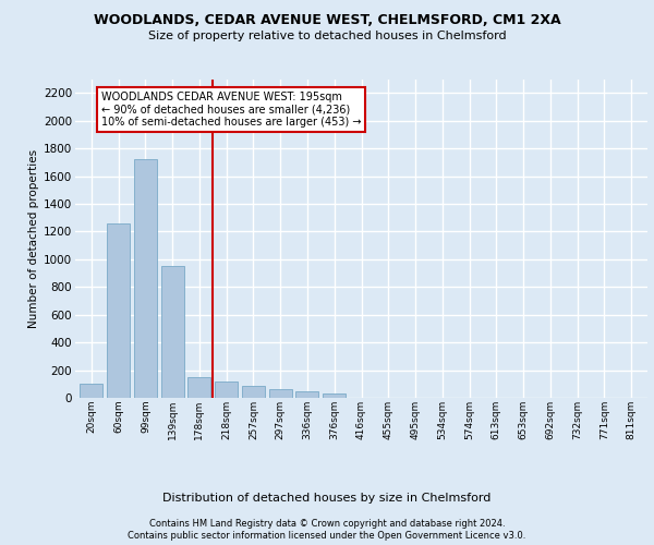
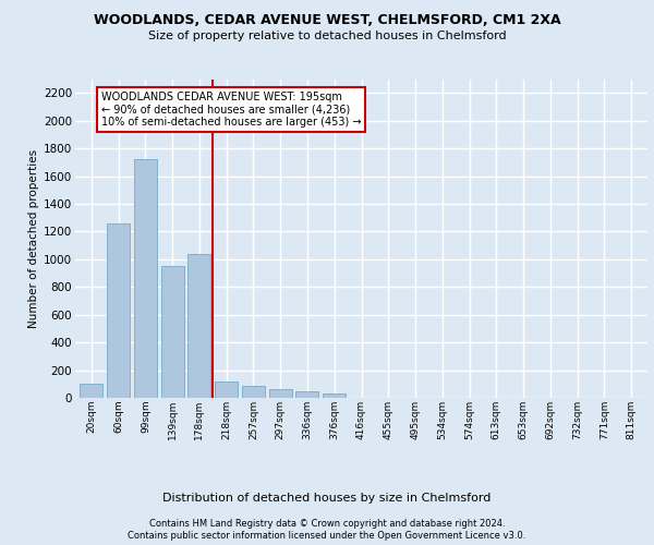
178sqm: 150 -> 1040
